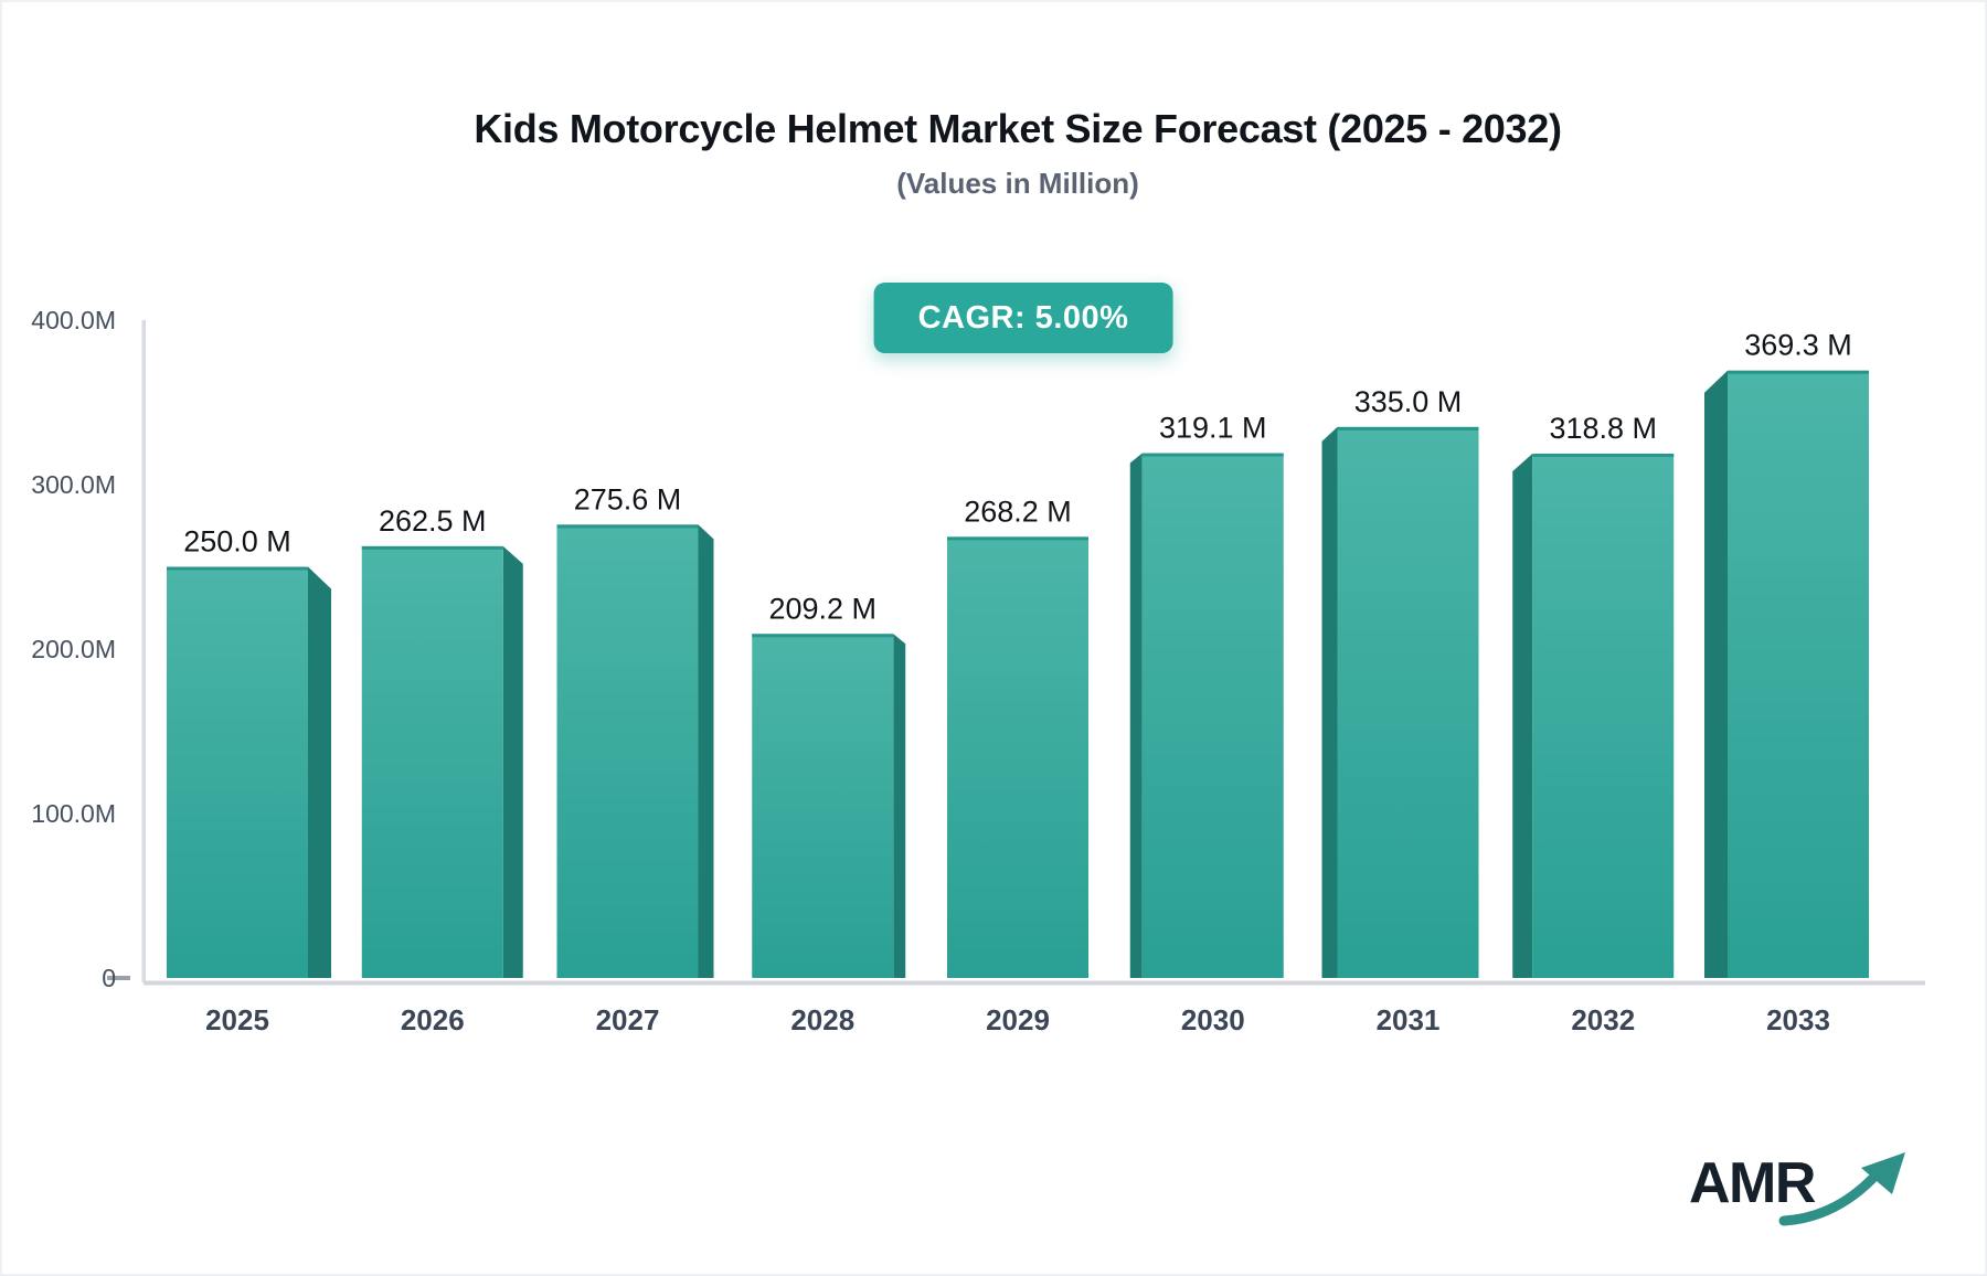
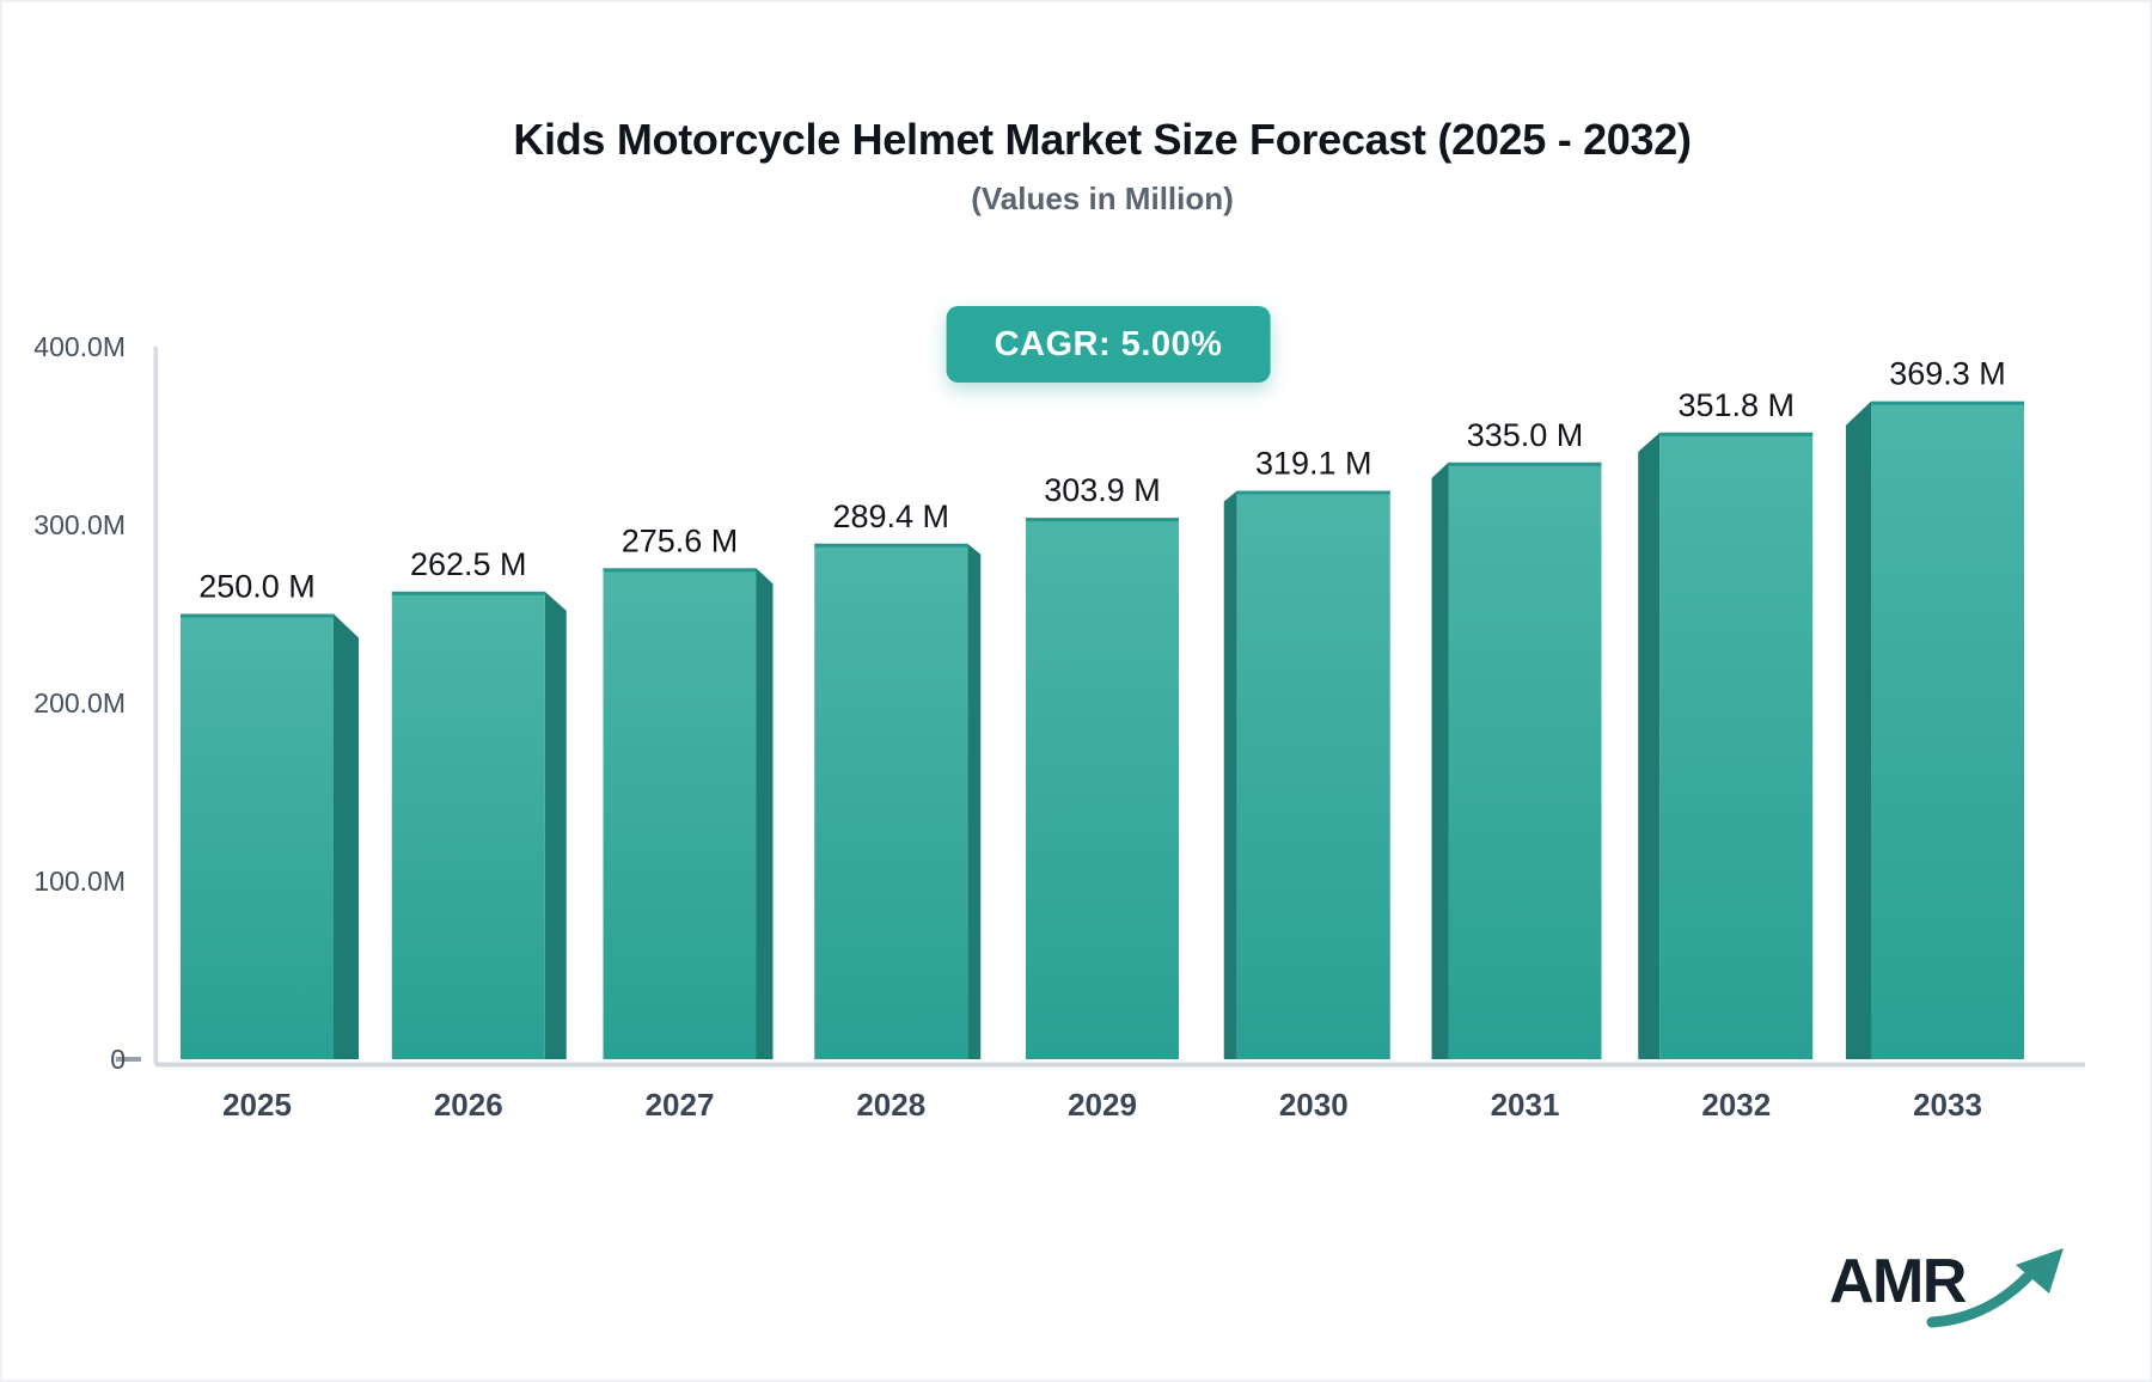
2028: 209.2 -> 289.4
2029: 268.2 -> 303.9
2032: 318.8 -> 351.8
